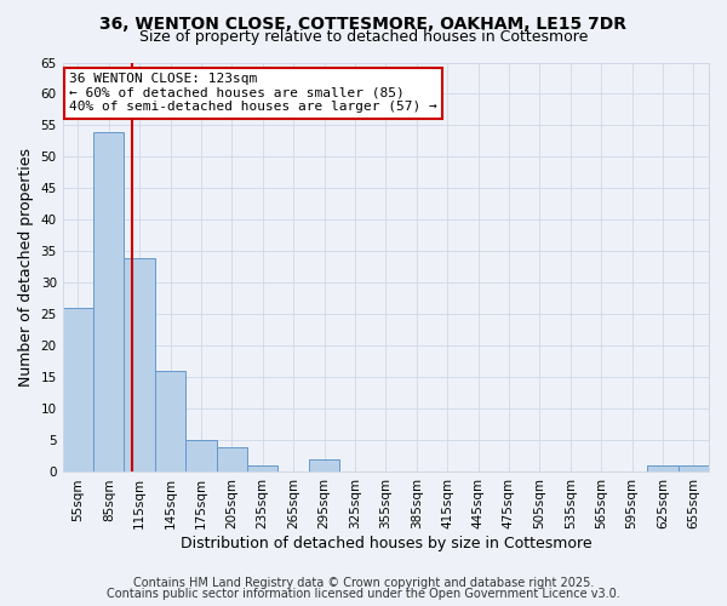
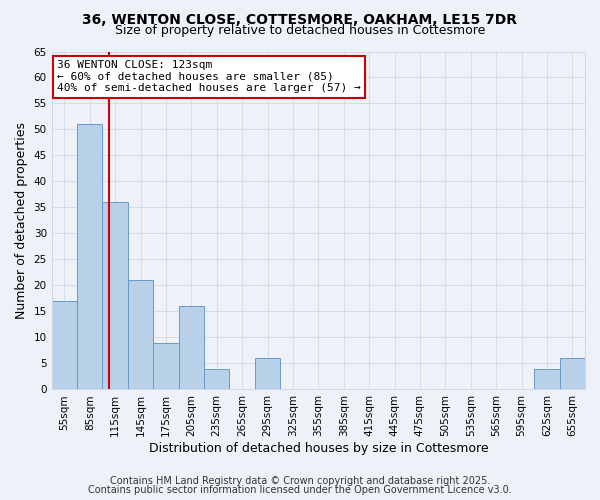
55sqm: 26 -> 17
85sqm: 54 -> 51
115sqm: 34 -> 36
145sqm: 16 -> 21
175sqm: 5 -> 9
205sqm: 4 -> 16
235sqm: 1 -> 4
295sqm: 2 -> 6
625sqm: 1 -> 4
655sqm: 1 -> 6
